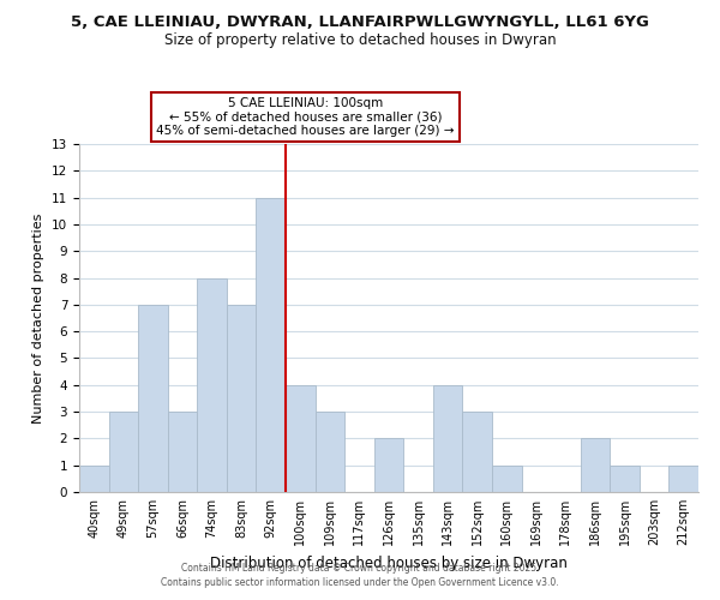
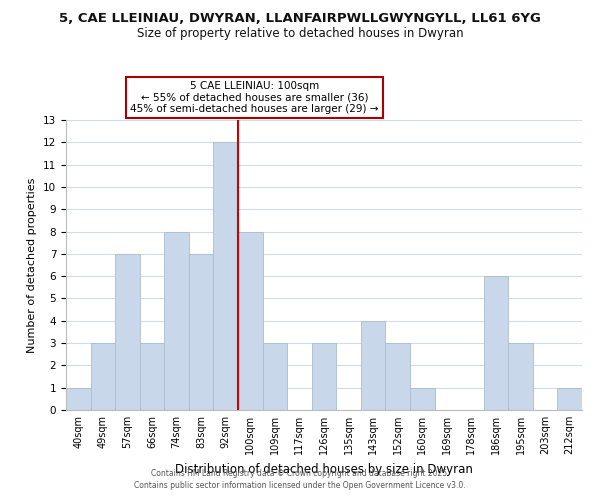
92sqm: 11 -> 12
100sqm: 4 -> 8
126sqm: 2 -> 3
186sqm: 2 -> 6
195sqm: 1 -> 3
